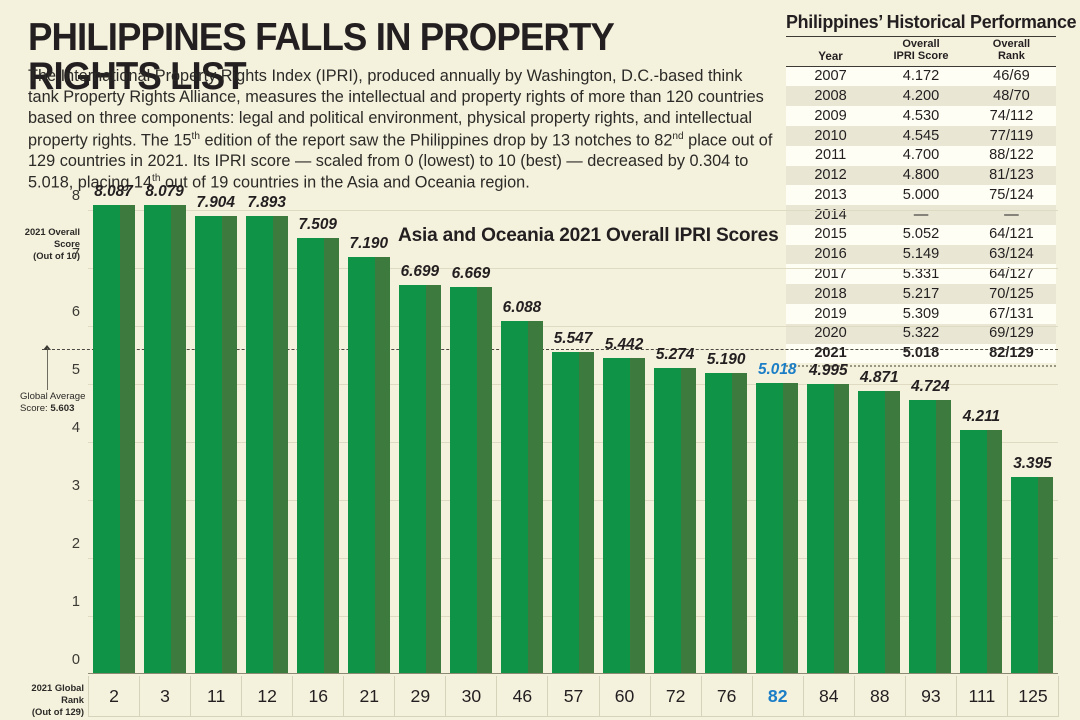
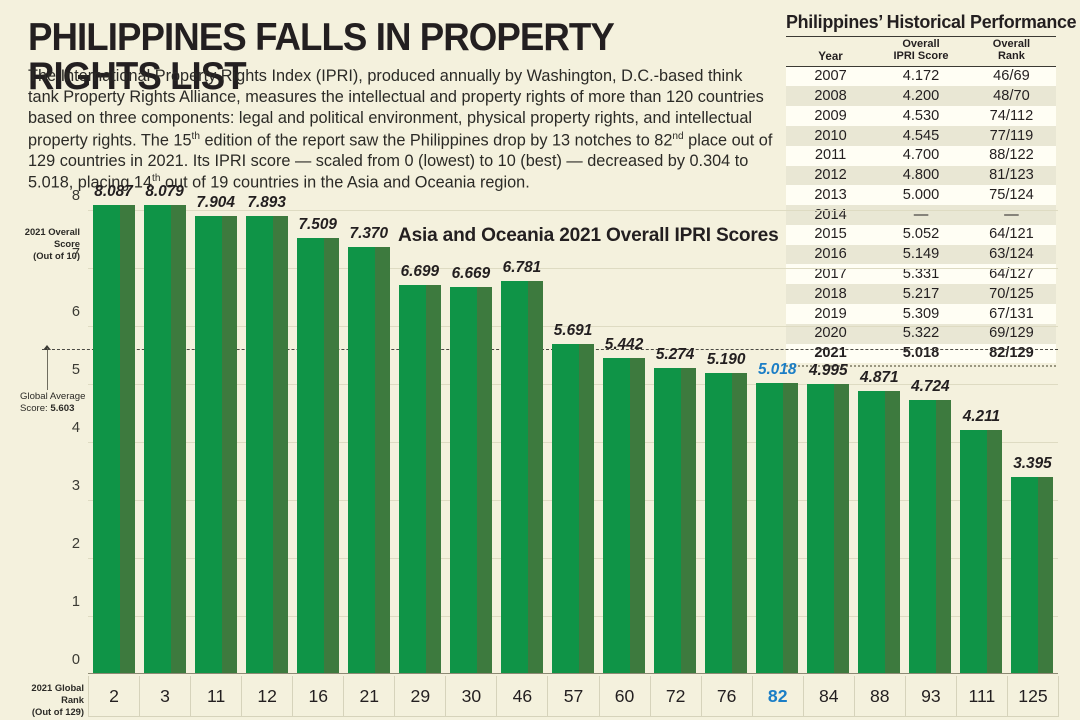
21: 7.190 -> 7.370
46: 6.088 -> 6.781
57: 5.547 -> 5.691
